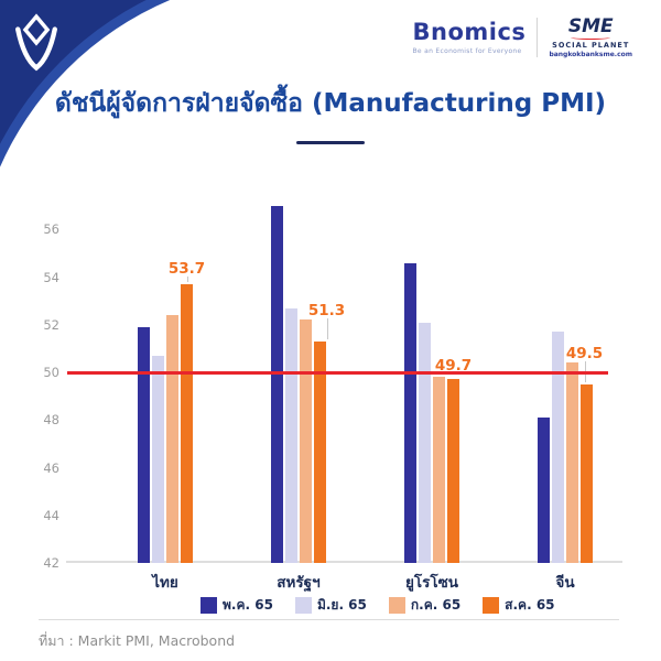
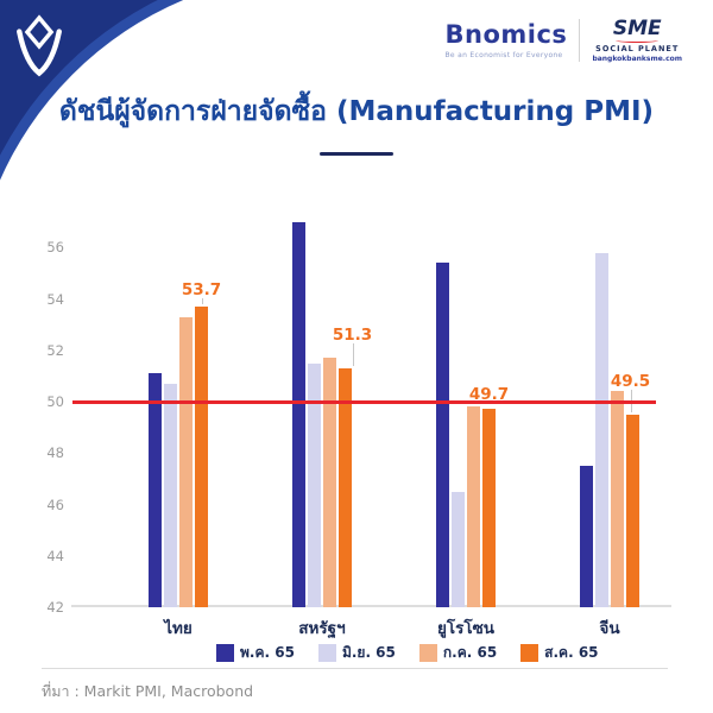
พ.ค. 65/ไทย: 51.9 -> 51.1
ก.ค. 65/ไทย: 52.4 -> 53.3
มิ.ย. 65/สหรัฐฯ: 52.7 -> 51.5
ก.ค. 65/สหรัฐฯ: 52.2 -> 51.7
พ.ค. 65/ยูโรโซน: 54.6 -> 55.4
มิ.ย. 65/ยูโรโซน: 52.1 -> 46.5
พ.ค. 65/จีน: 48.1 -> 47.5
มิ.ย. 65/จีน: 51.7 -> 55.8
